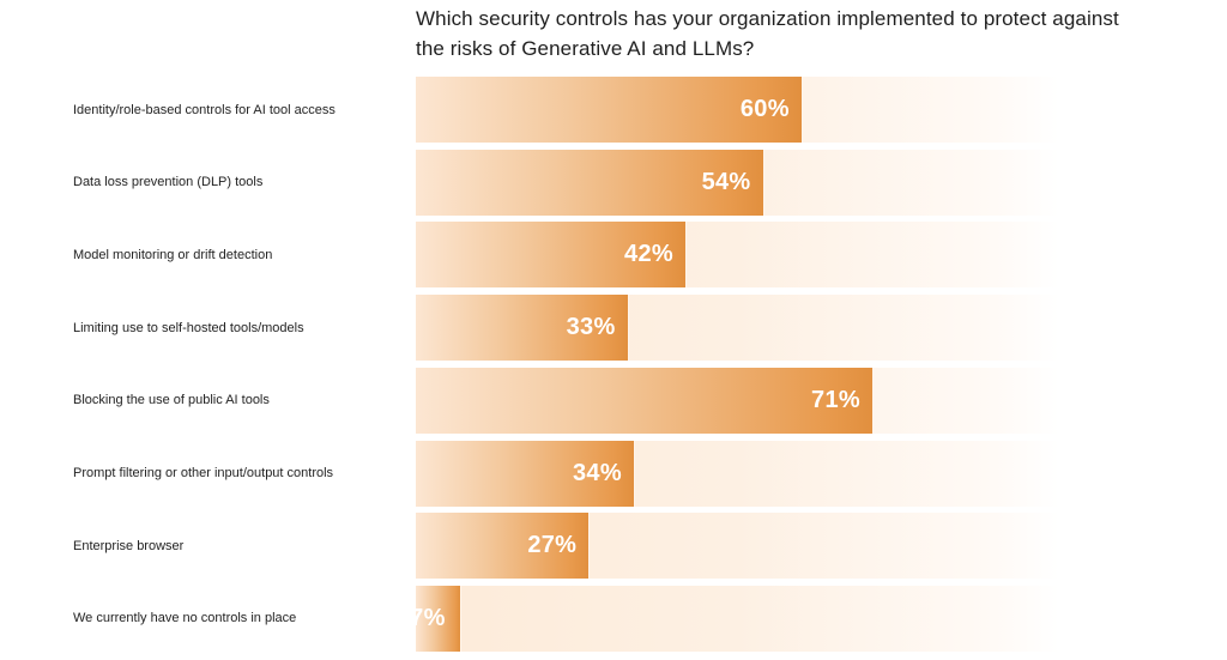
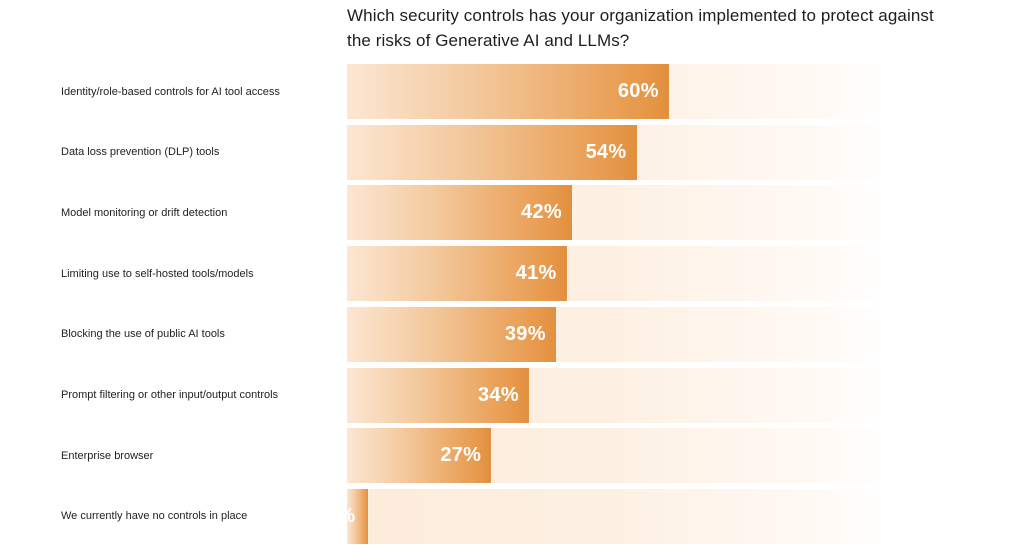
Limiting use to self-hosted tools/models: 33% -> 41%
Blocking the use of public AI tools: 71% -> 39%
We currently have no controls in place: 7% -> 4%
